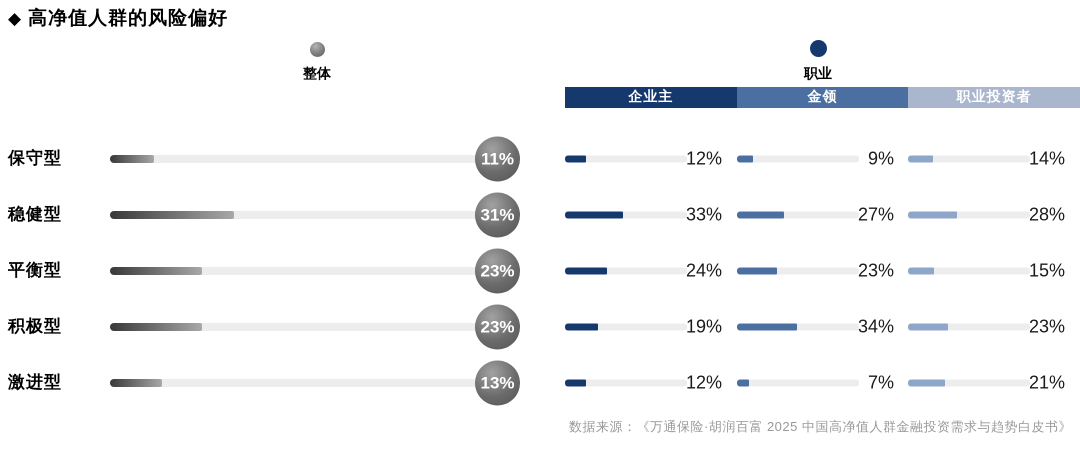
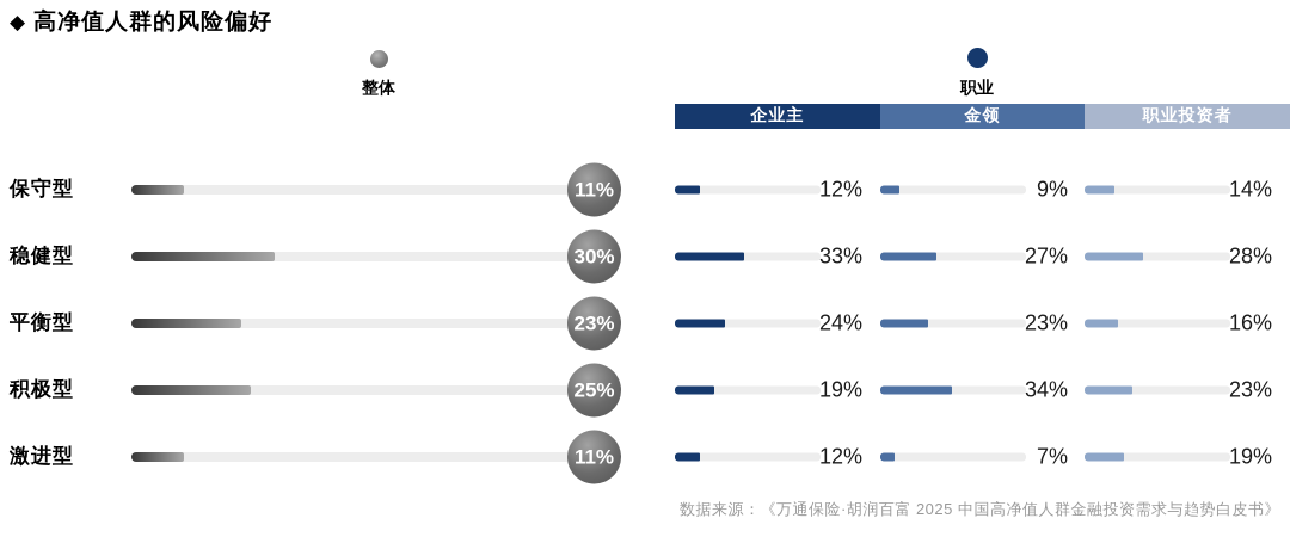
整体/稳健型: 31% -> 30%
职业投资者/平衡型: 15% -> 16%
整体/积极型: 23% -> 25%
整体/激进型: 13% -> 11%
职业投资者/激进型: 21% -> 19%
